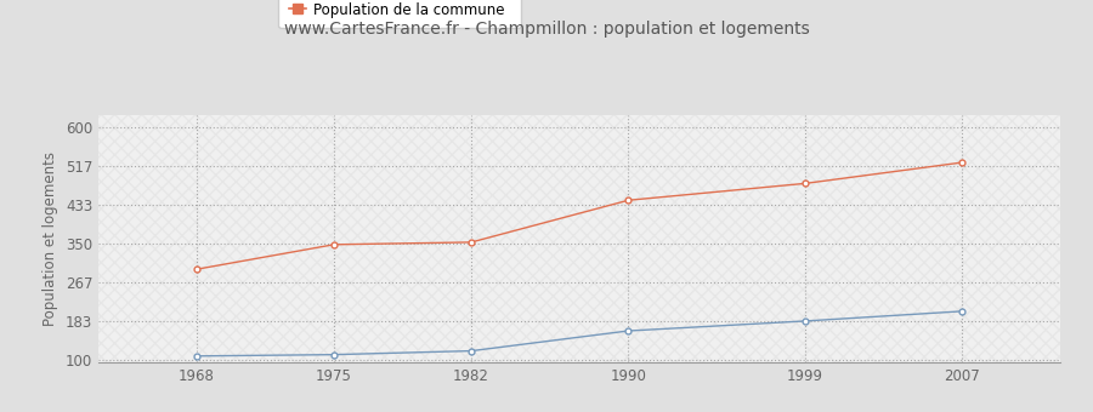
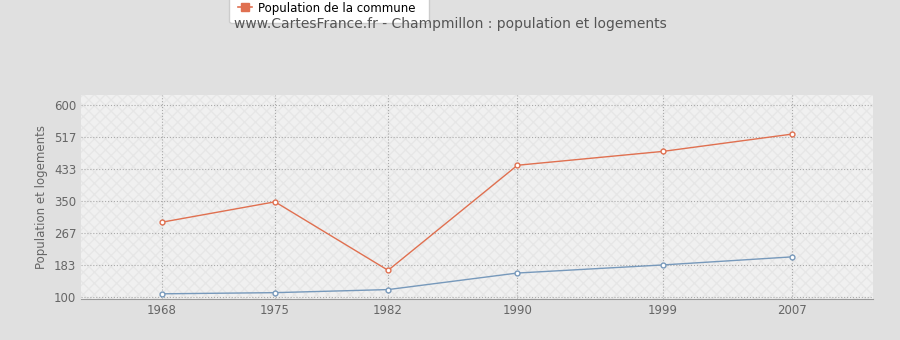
Population de la commune/1982: 353 -> 170
